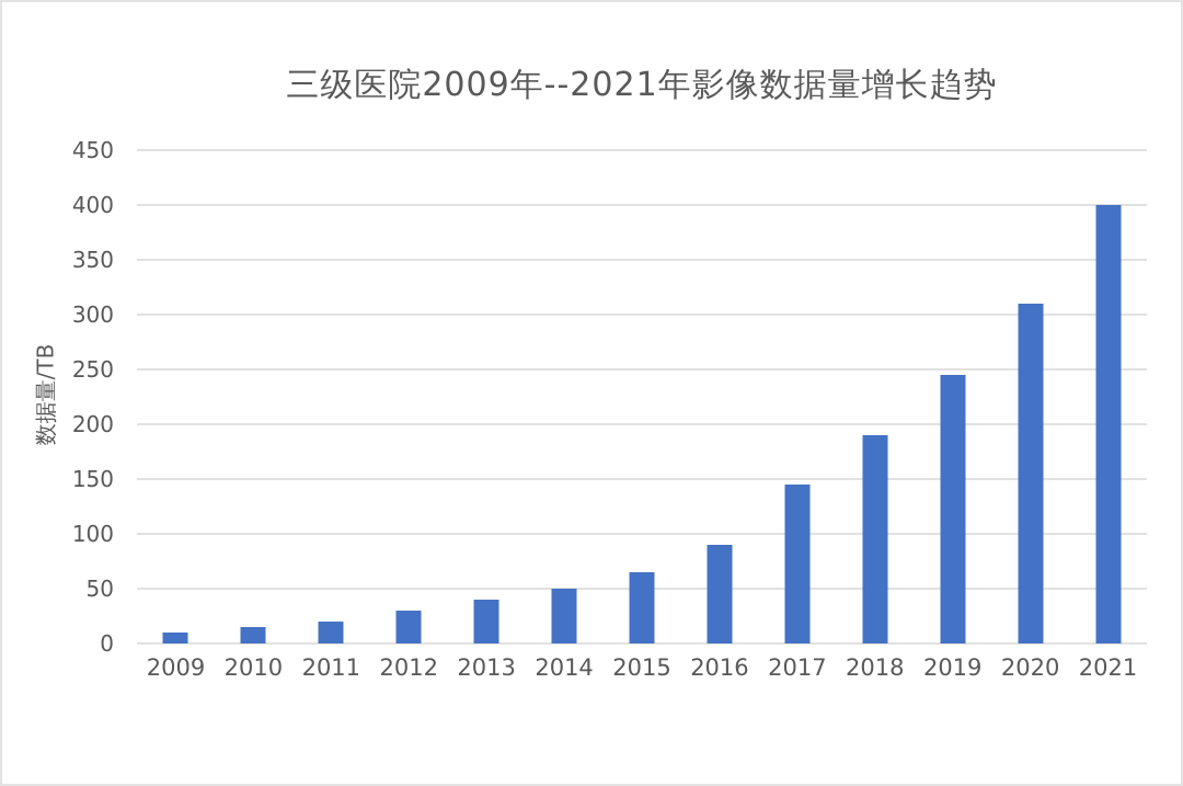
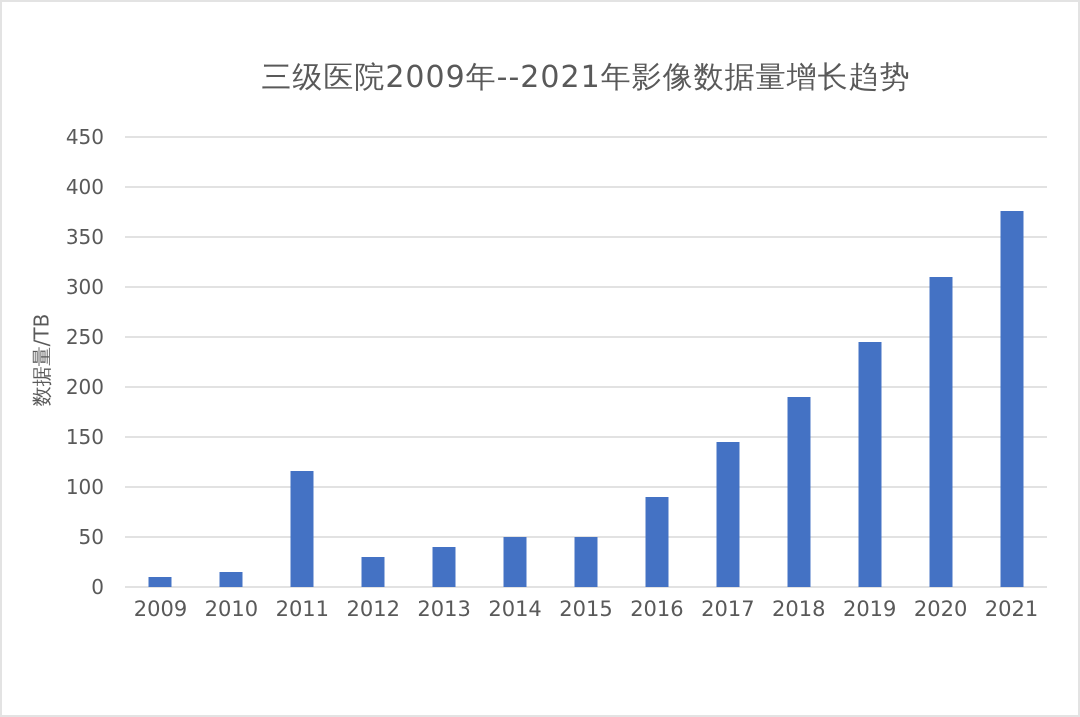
2011: 20 -> 116
2015: 65 -> 50
2021: 400 -> 376
